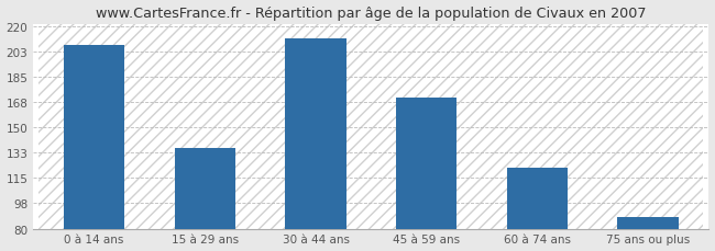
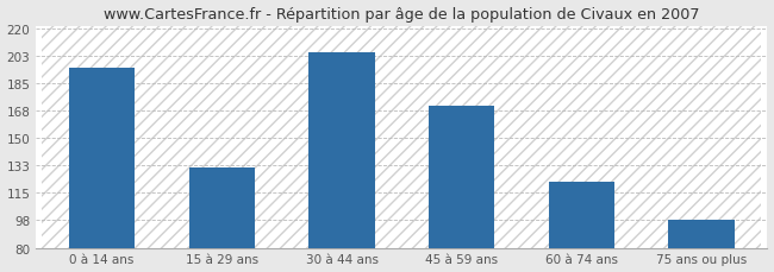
0 à 14 ans: 207 -> 195
15 à 29 ans: 136 -> 131
30 à 44 ans: 212 -> 205
75 ans ou plus: 88 -> 98
